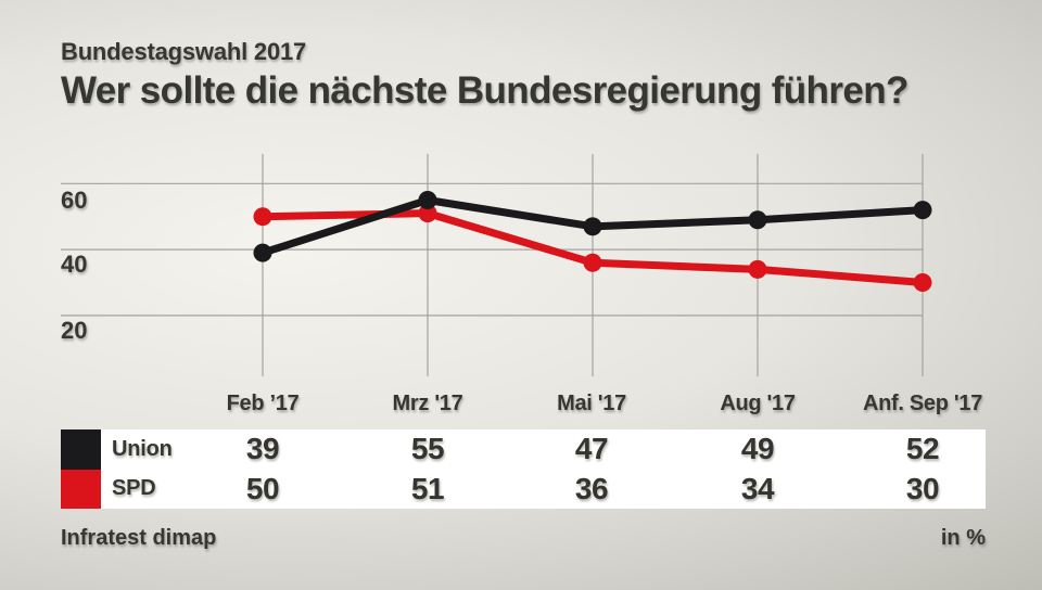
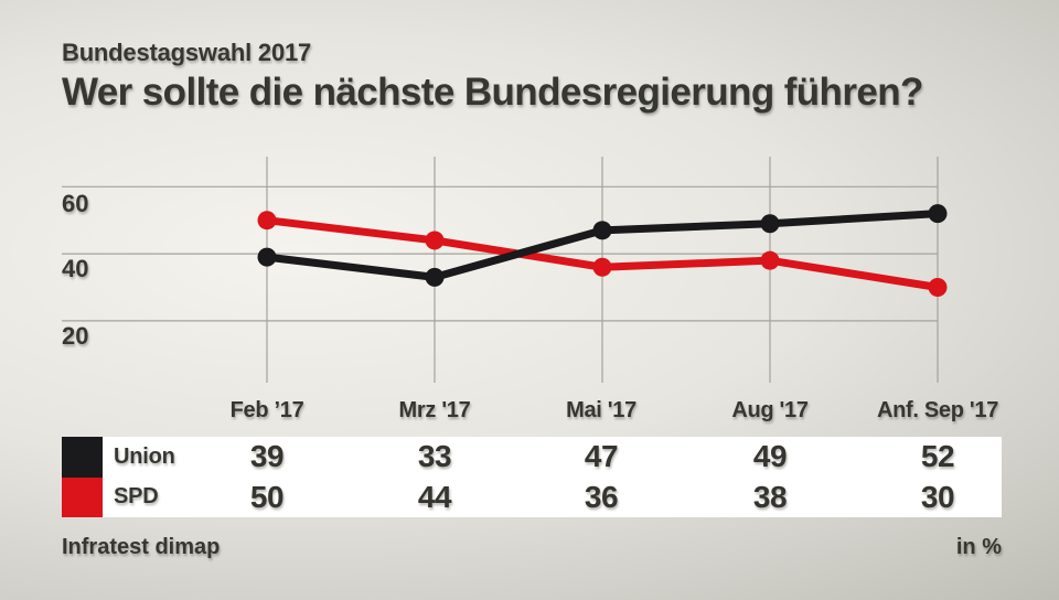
Union/Mrz '17: 55 -> 33
SPD/Mrz '17: 51 -> 44
SPD/Aug '17: 34 -> 38
